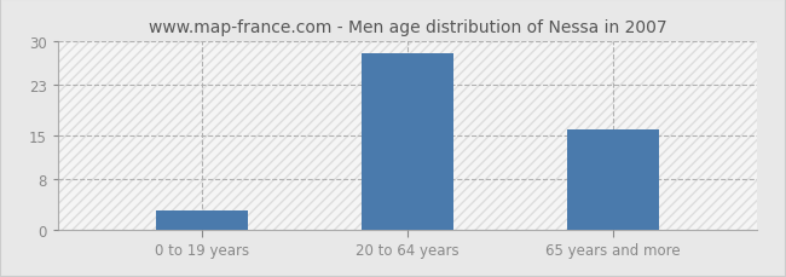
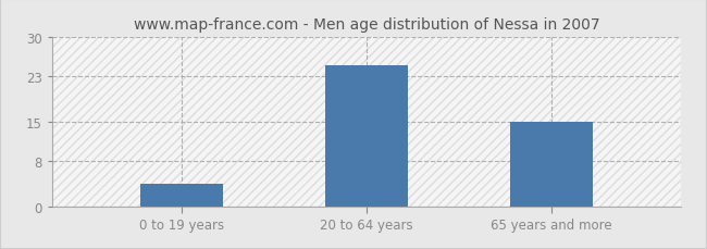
0 to 19 years: 3 -> 4
20 to 64 years: 28 -> 25
65 years and more: 16 -> 15
